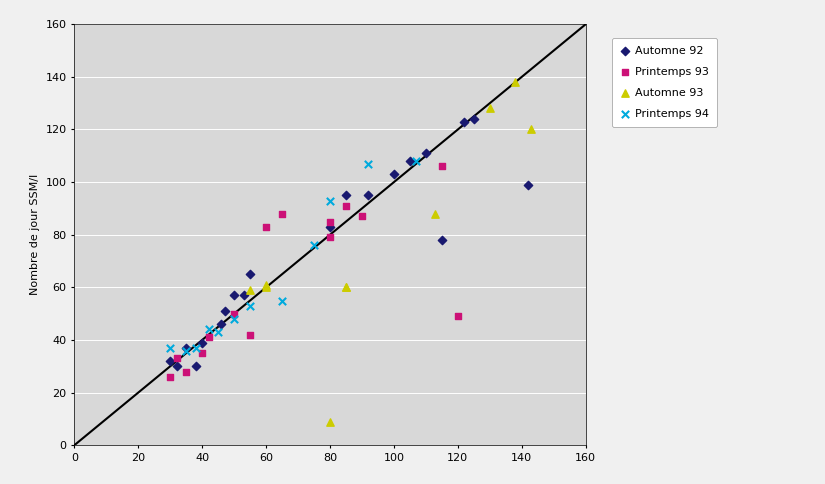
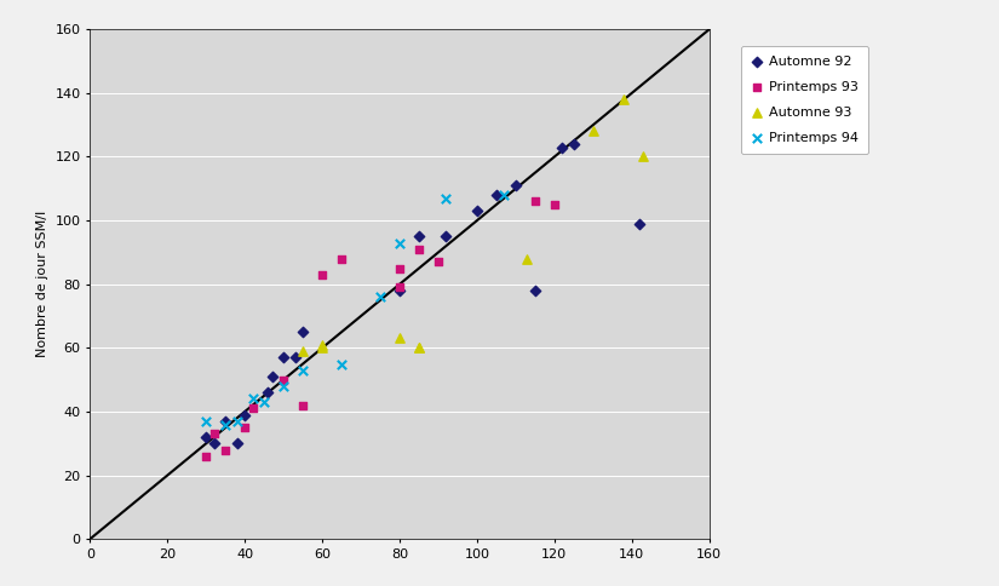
Automne 92/80: 83 -> 78
Automne 93/80: 9 -> 63
Printemps 93/120: 49 -> 105
